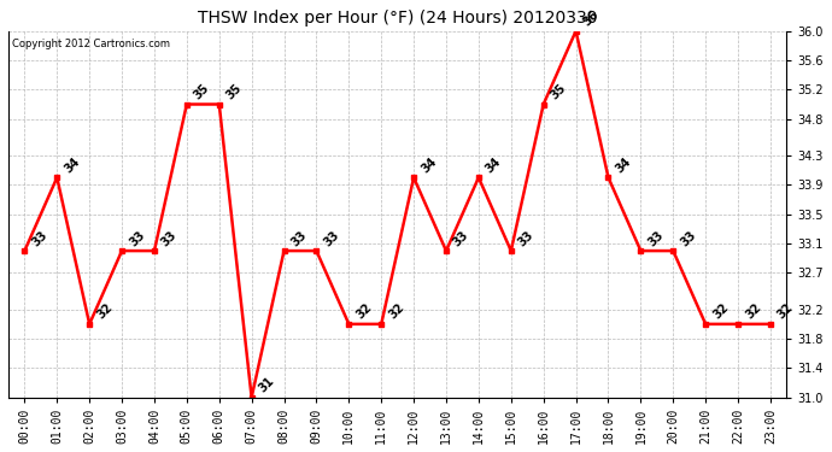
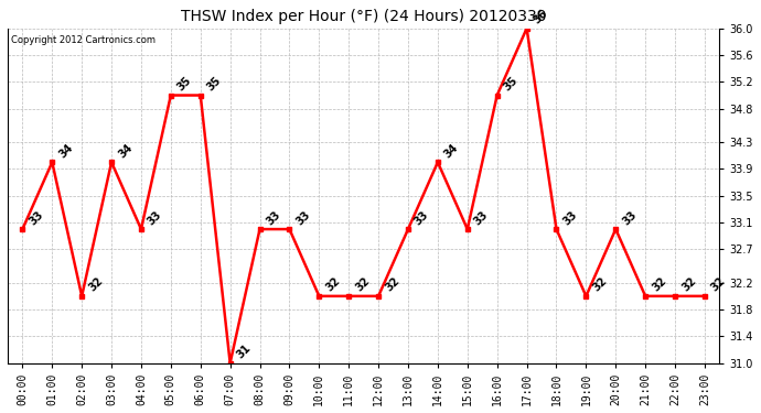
03:00: 33 -> 34
12:00: 34 -> 32
18:00: 34 -> 33
19:00: 33 -> 32
